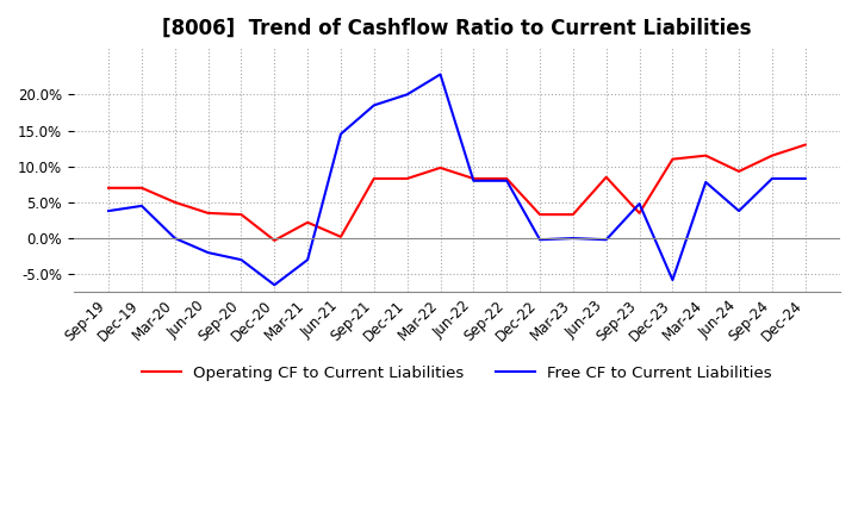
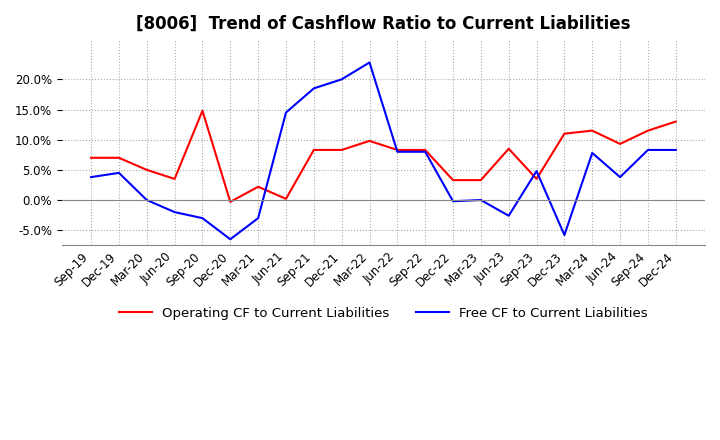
Operating CF to Current Liabilities/Sep-20: 3.3% -> 14.8%
Free CF to Current Liabilities/Jun-23: -0.2% -> -2.6%
